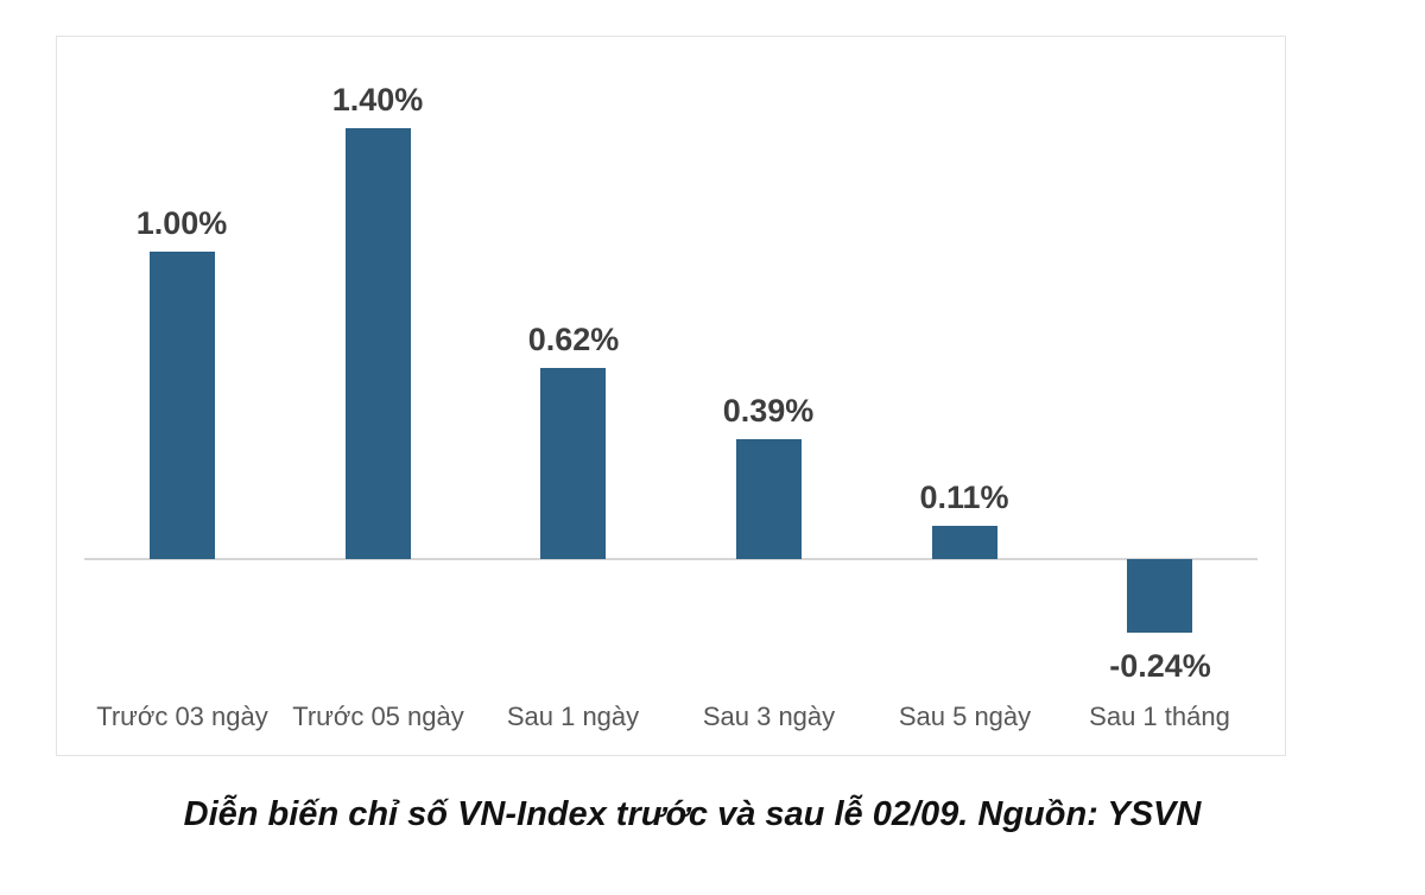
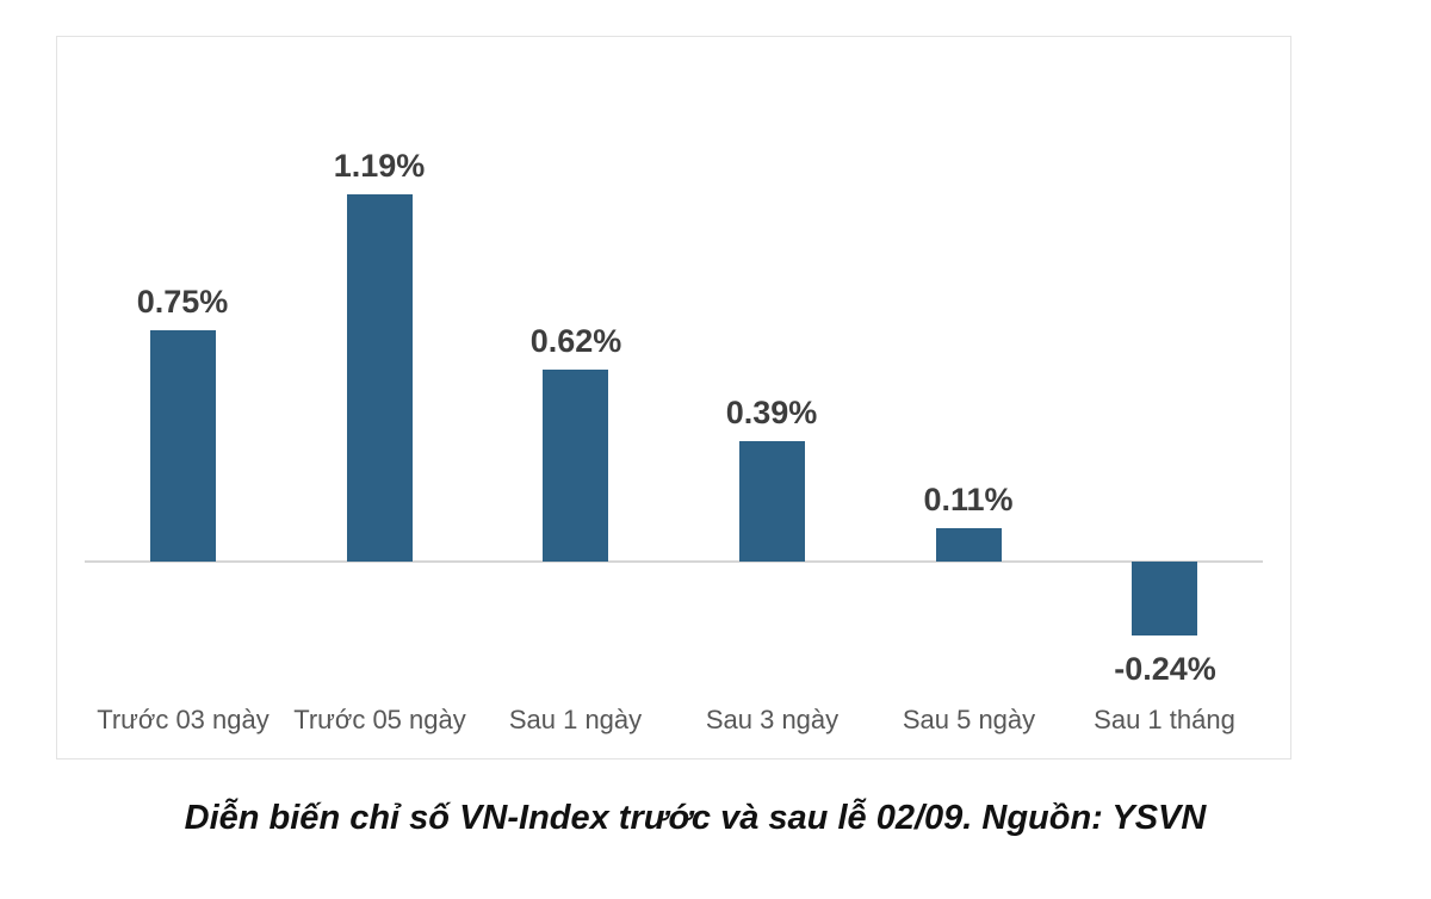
Trước 03 ngày: 1.00% -> 0.75%
Trước 05 ngày: 1.40% -> 1.19%
